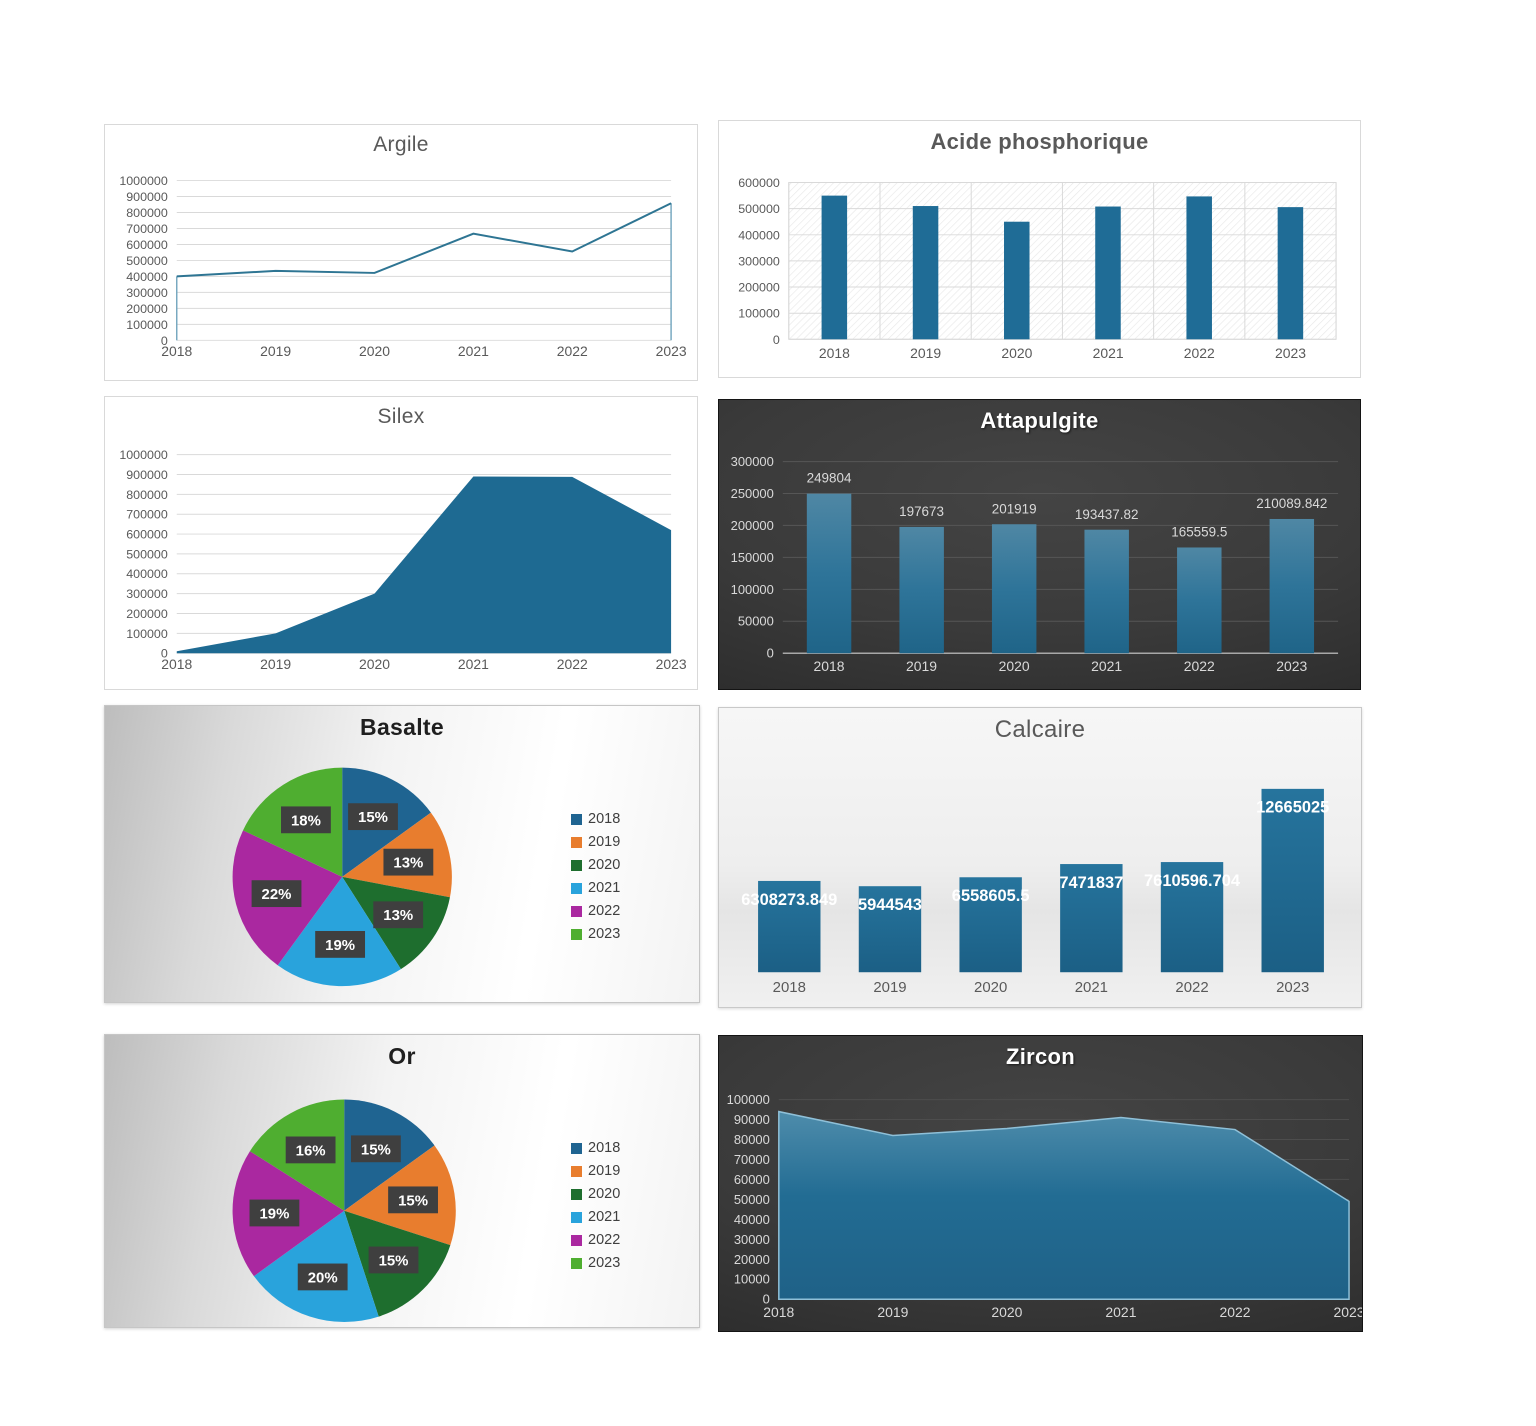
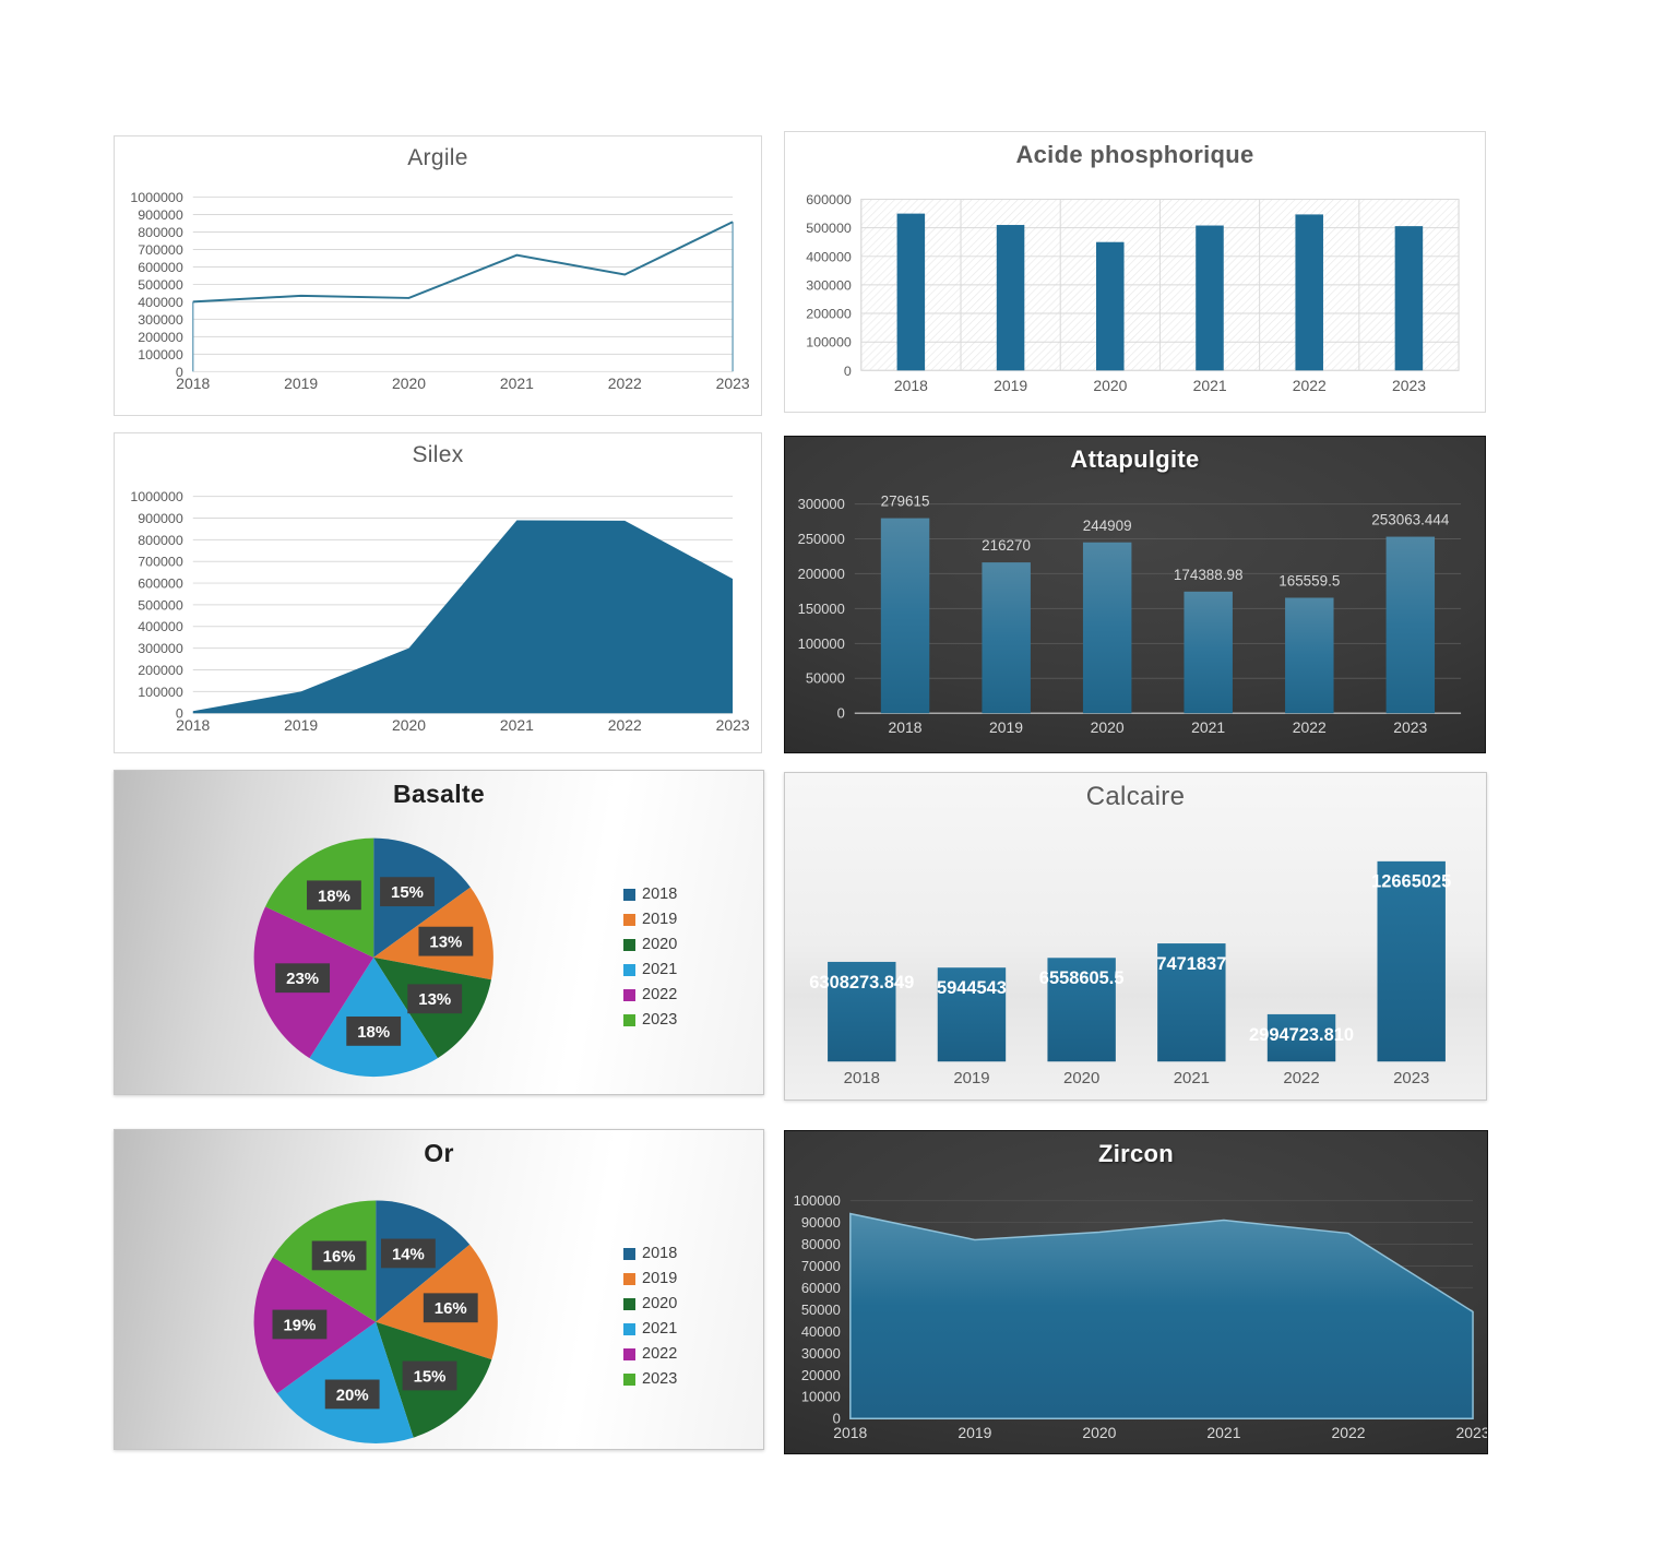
Attapulgite/2018: 249804 -> 279615
Attapulgite/2019: 197673 -> 216270
Attapulgite/2020: 201919 -> 244909
Attapulgite/2021: 193437.82 -> 174388.98
Attapulgite/2023: 210089.842 -> 253063.444
Basalte/2021: 19% -> 18%
Basalte/2022: 22% -> 23%
Calcaire/2022: 7610596.704 -> 2994723.810
Or/2018: 15% -> 14%
Or/2019: 15% -> 16%
